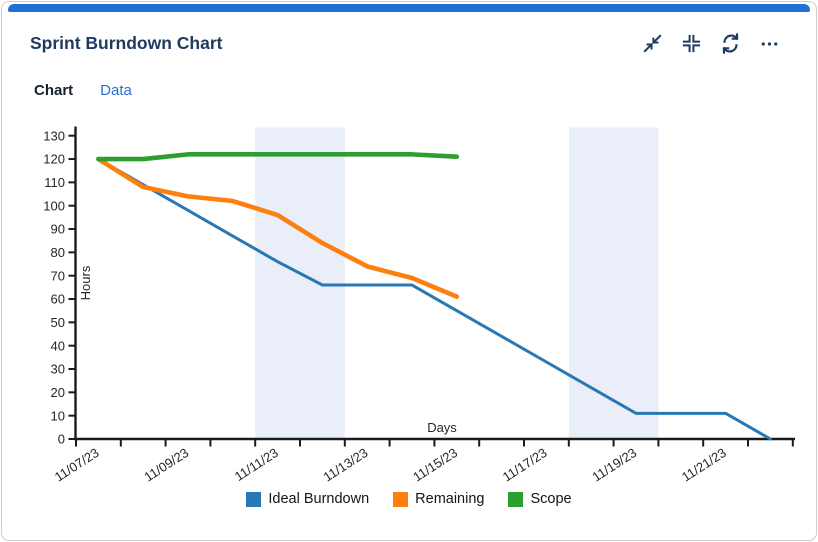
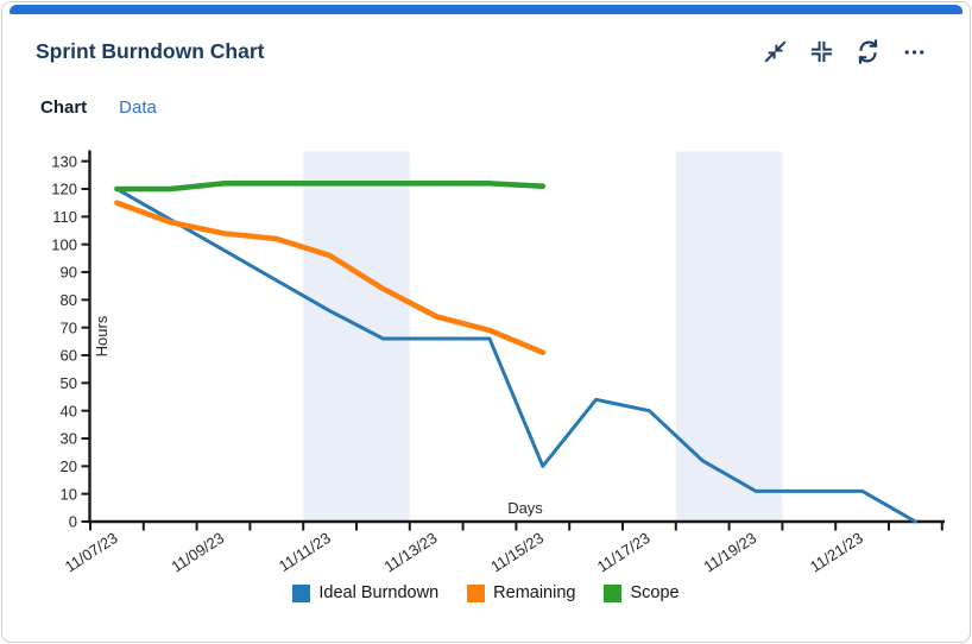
Remaining/11/07/23: 120 -> 115
Ideal Burndown/11/15/23: 55 -> 20
Ideal Burndown/11/17/23: 33 -> 40
